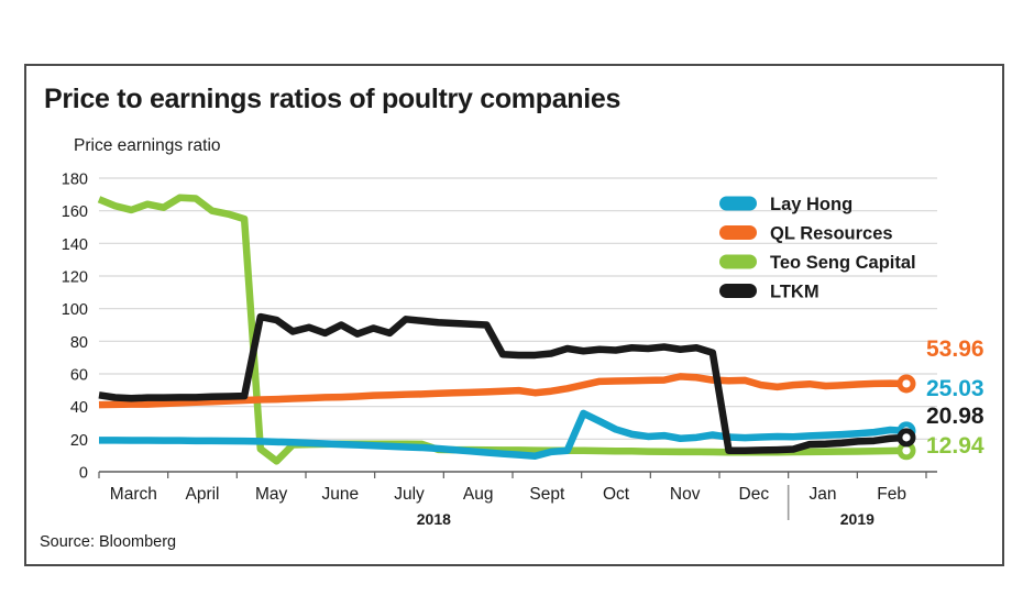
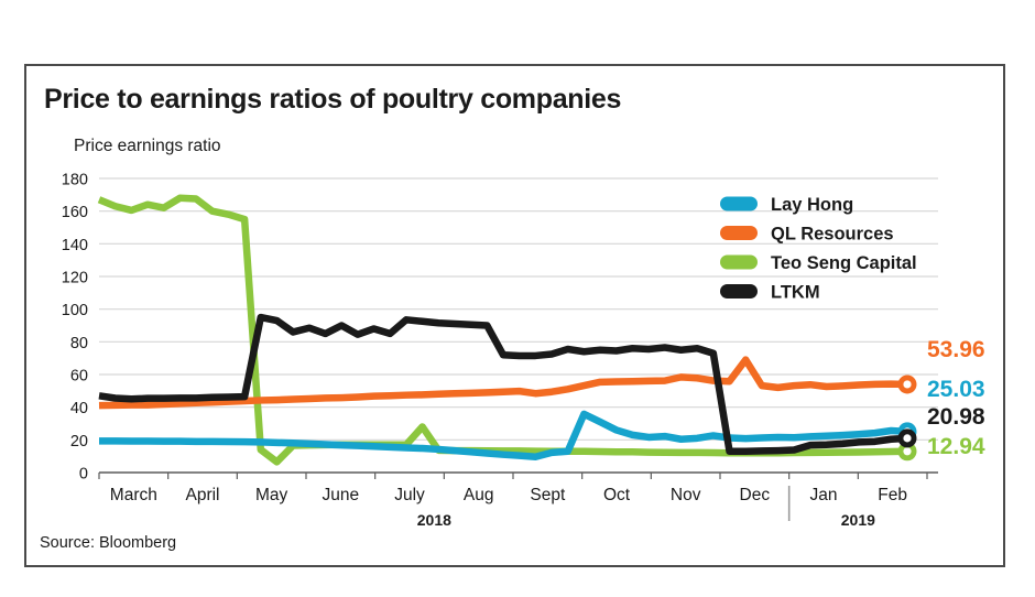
Teo Seng Capital/20: 17 -> 28
QL Resources/40: 56 -> 69
